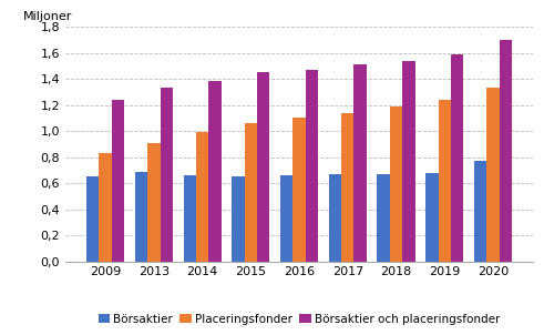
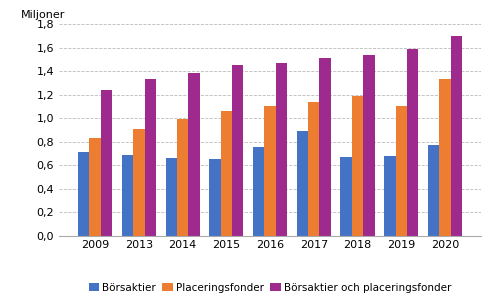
Börsaktier/2009: 0,65 -> 0,71
Börsaktier/2016: 0,66 -> 0,75
Börsaktier/2017: 0,67 -> 0,89
Placeringsfonder/2019: 1,24 -> 1,10
